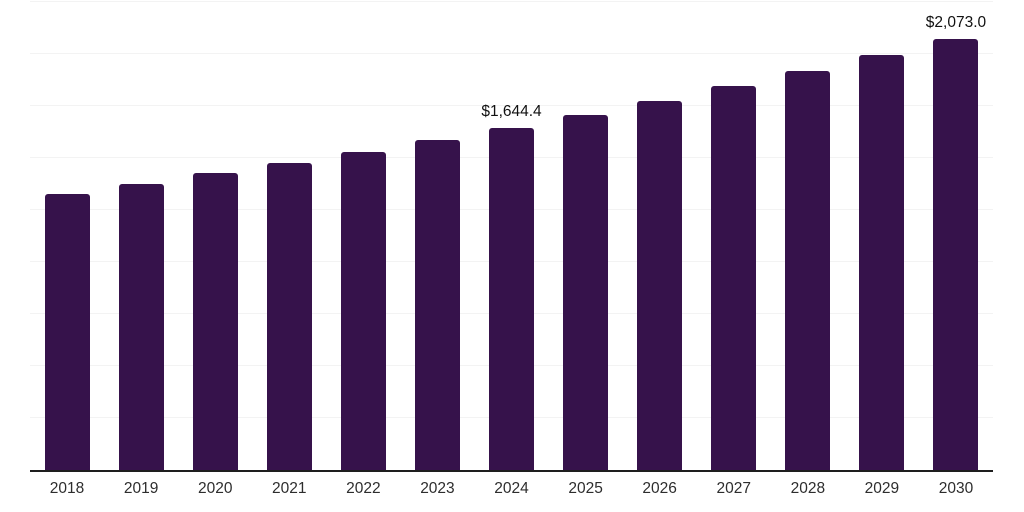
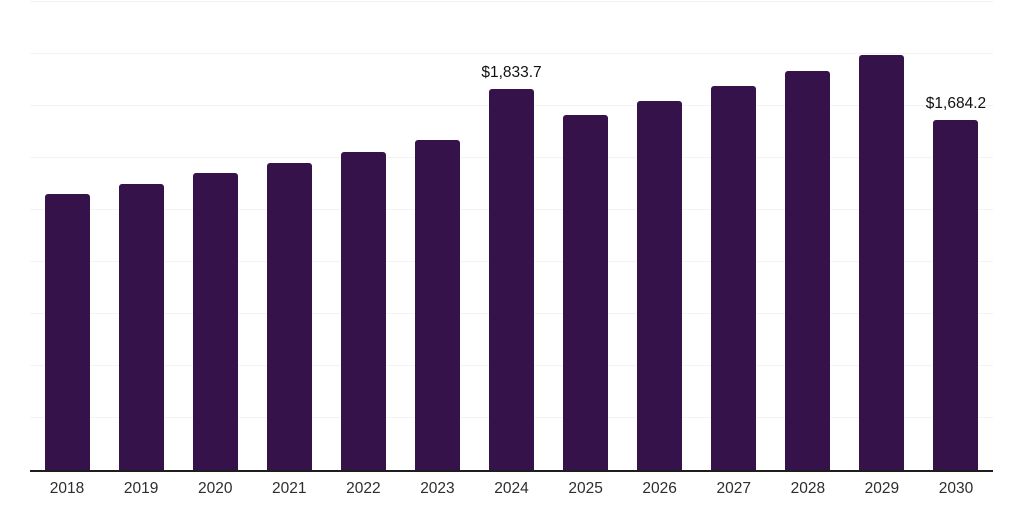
2024: $1,644.4 -> $1,833.7
2030: $2,073.0 -> $1,684.2
